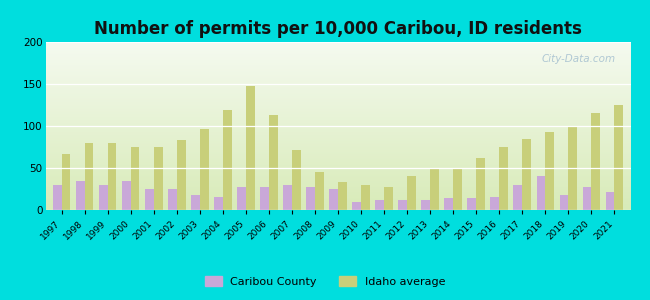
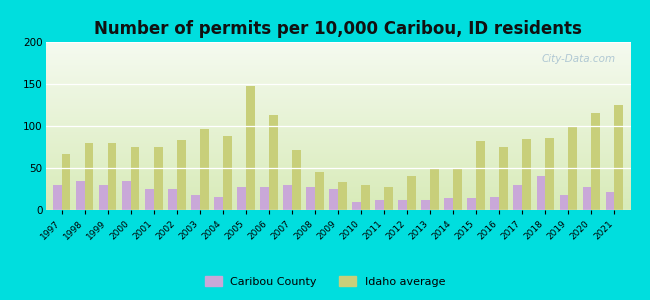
Idaho average/2004: 119 -> 88
Idaho average/2015: 62 -> 82
Idaho average/2018: 93 -> 86
